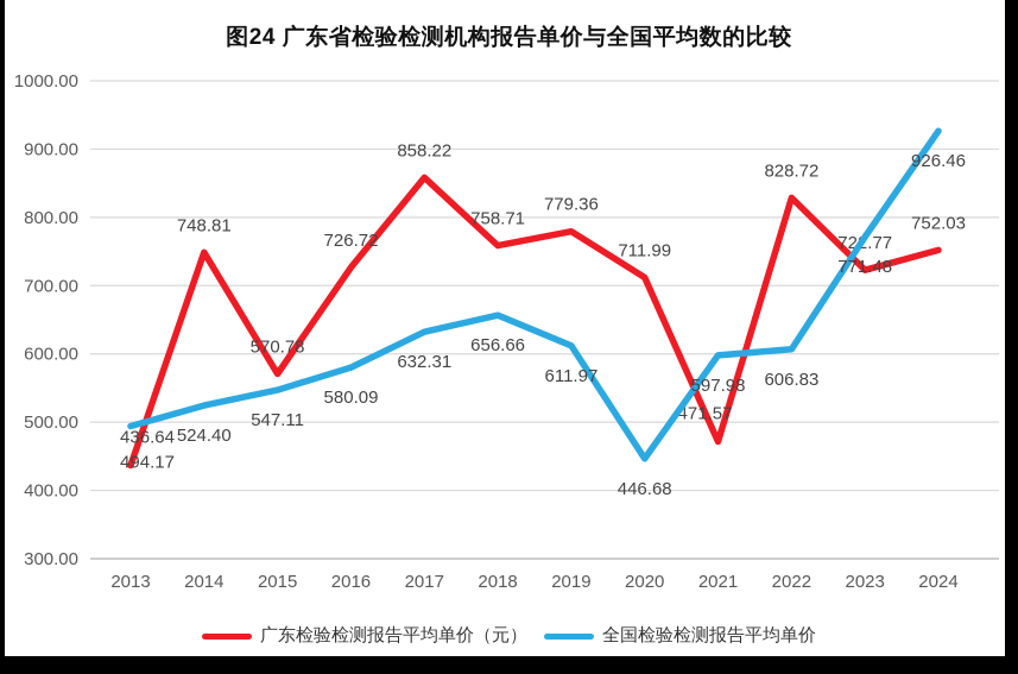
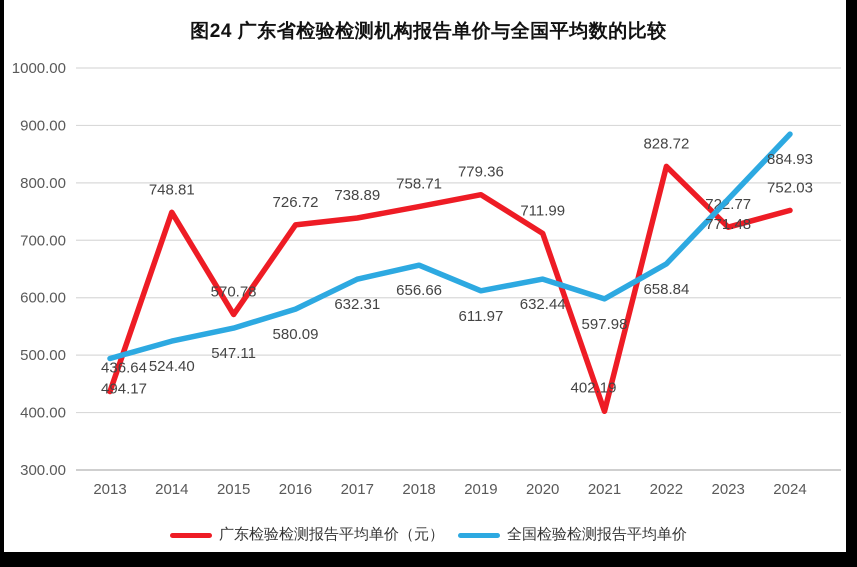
广东检验检测报告平均单价（元）/2017: 858.22 -> 738.89
全国检验检测报告平均单价/2020: 446.68 -> 632.44
广东检验检测报告平均单价（元）/2021: 471.57 -> 402.19
全国检验检测报告平均单价/2022: 606.83 -> 658.84
全国检验检测报告平均单价/2024: 926.46 -> 884.93
